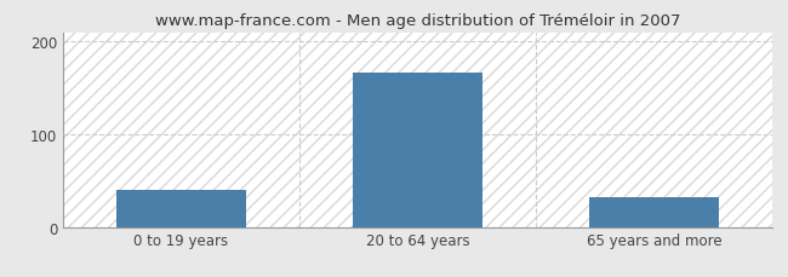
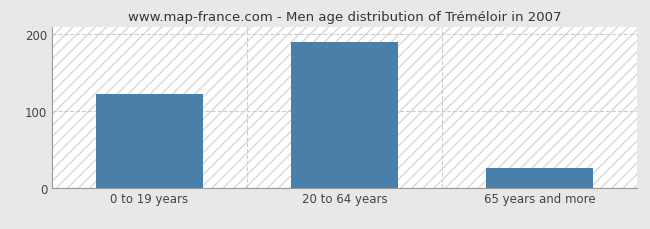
0 to 19 years: 40 -> 122
20 to 64 years: 166 -> 190
65 years and more: 32 -> 25
